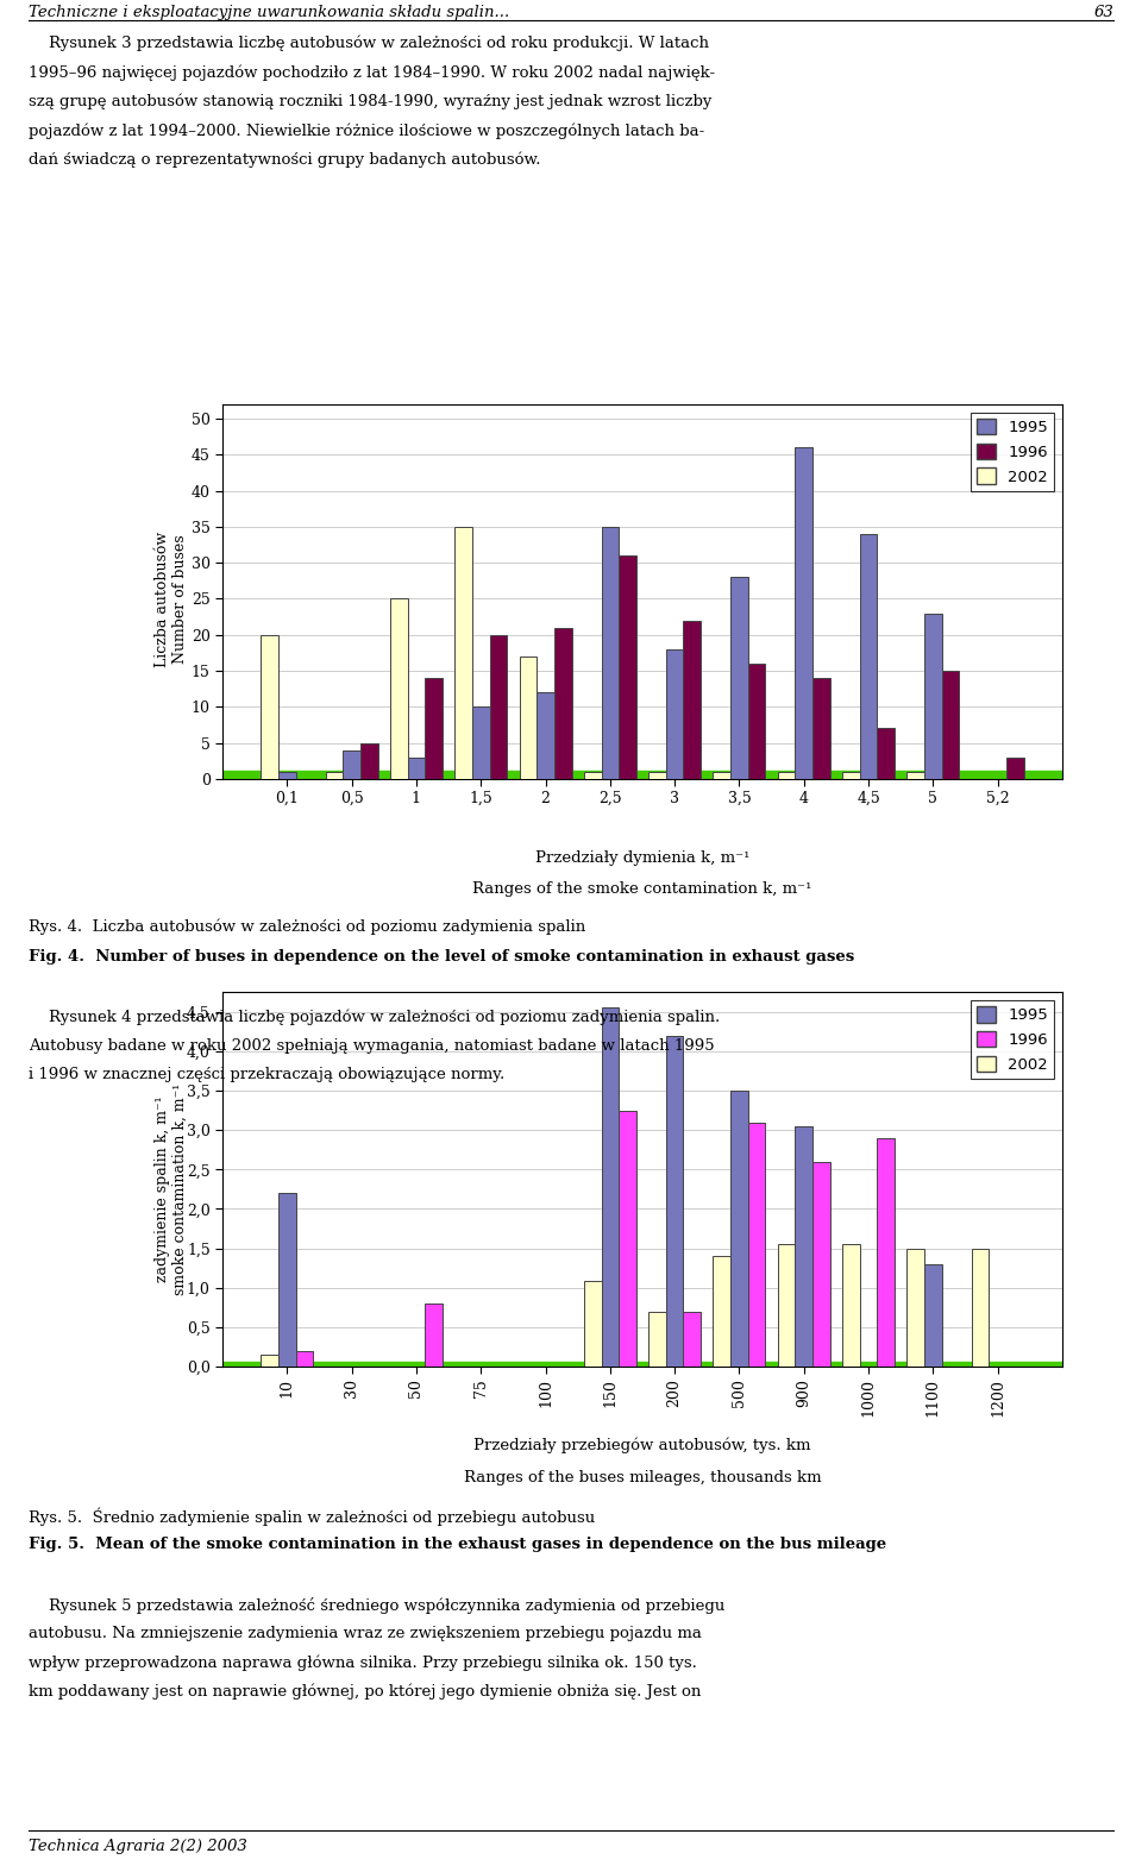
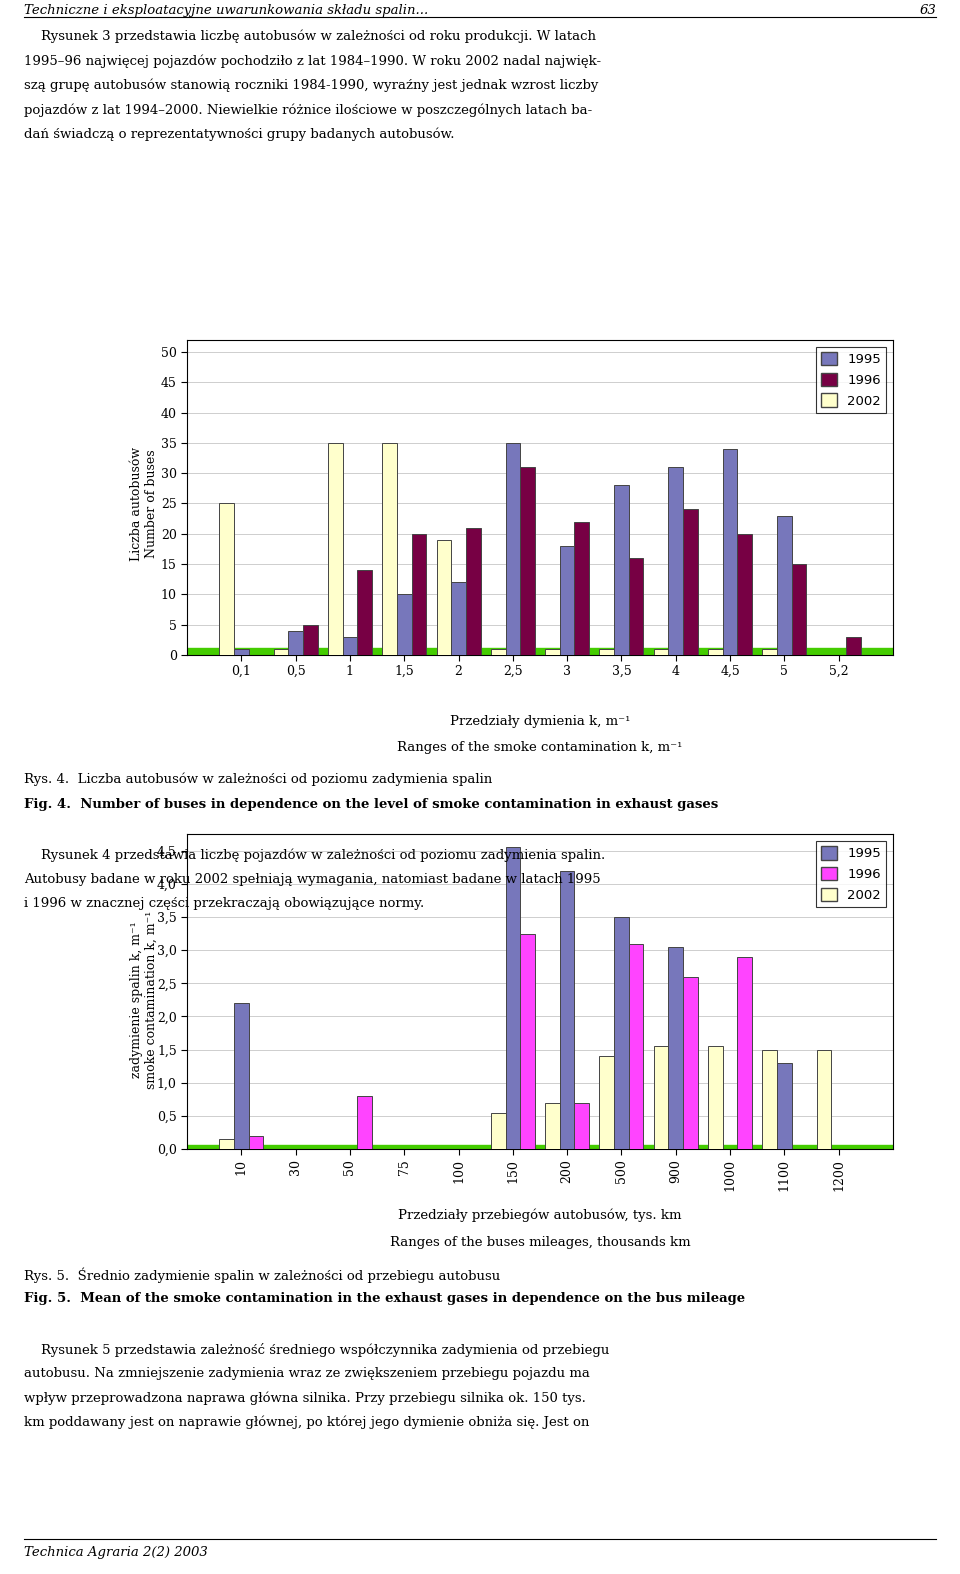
2002/0,1: 20 -> 25
2002/1: 25 -> 35
2002/2: 17 -> 19
1995/4: 46 -> 31
1996/4: 14 -> 24
1996/4,5: 7 -> 20
2002/150: 1,08 -> 0,55
